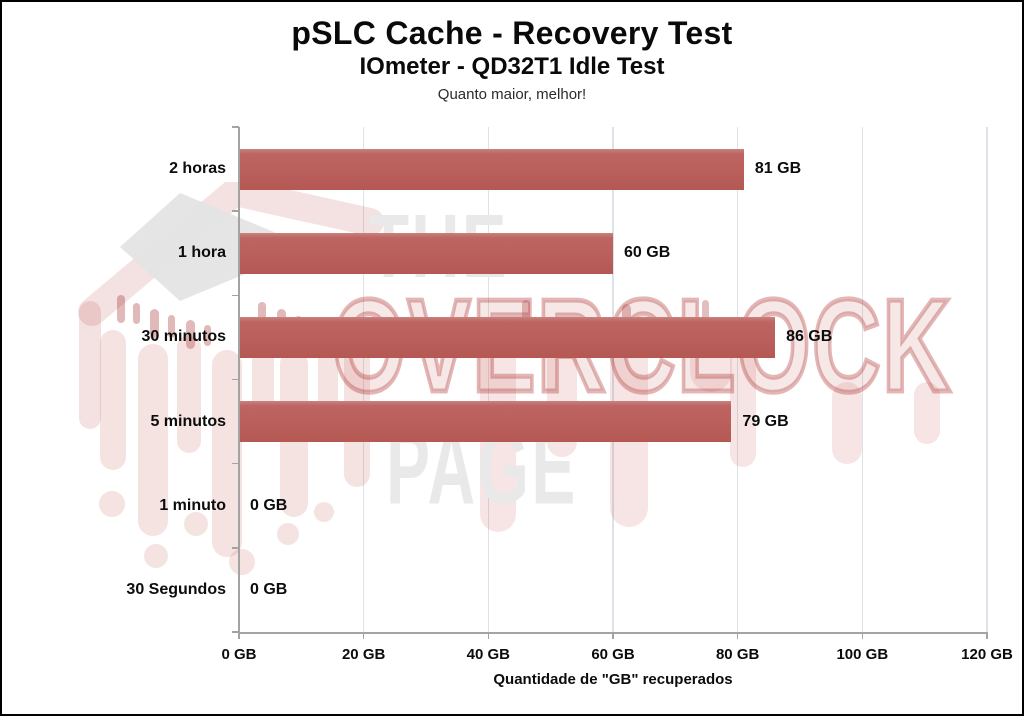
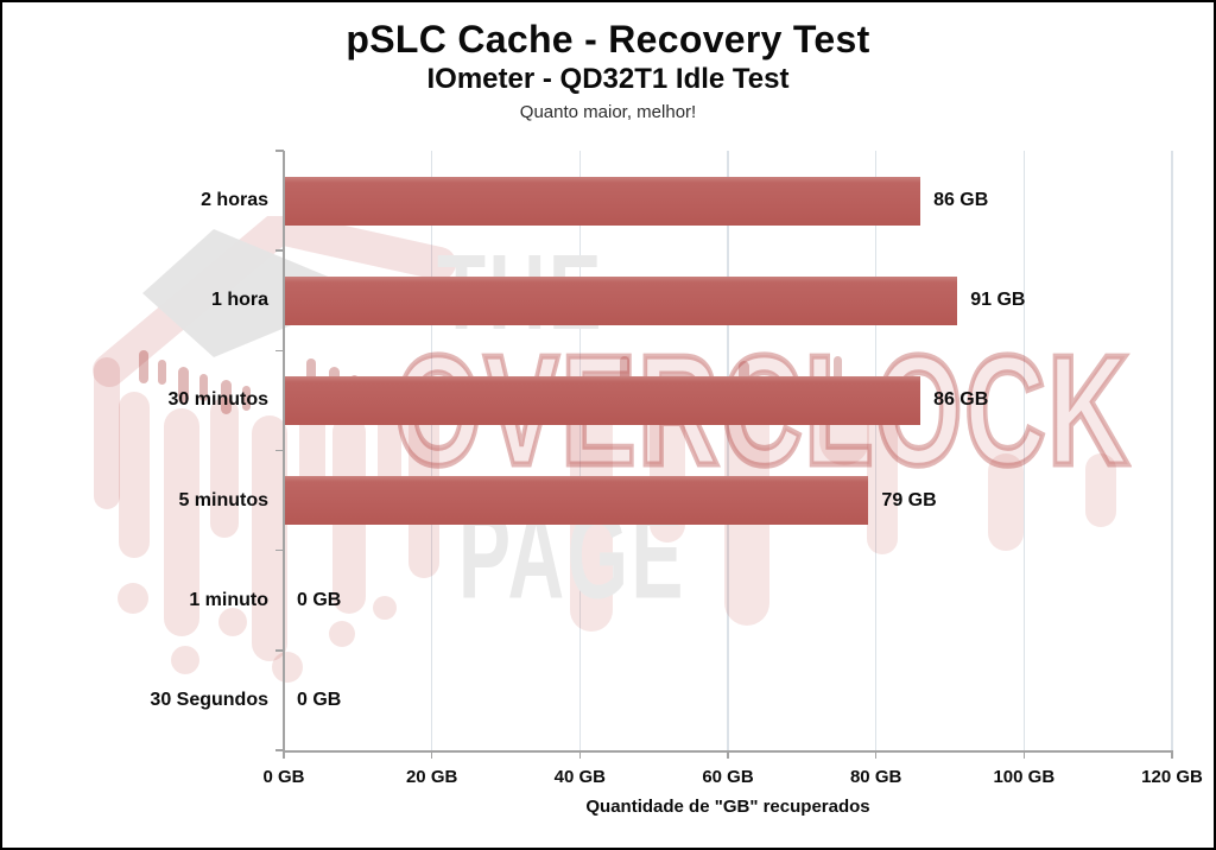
2 horas: 81 -> 86
1 hora: 60 -> 91
